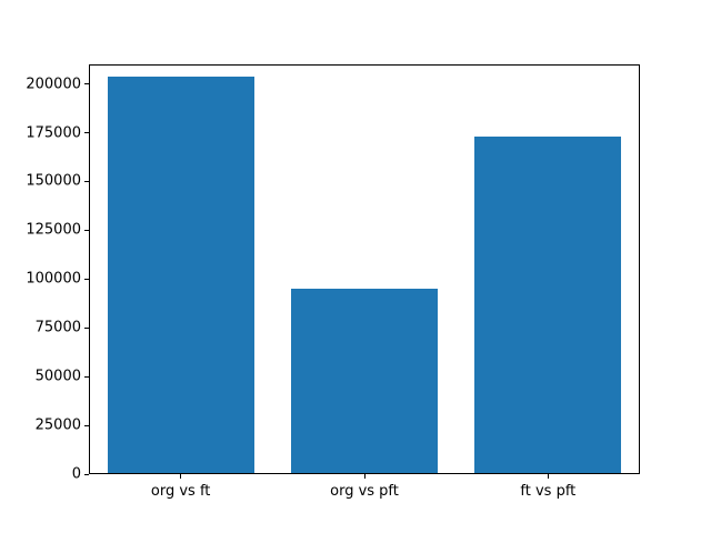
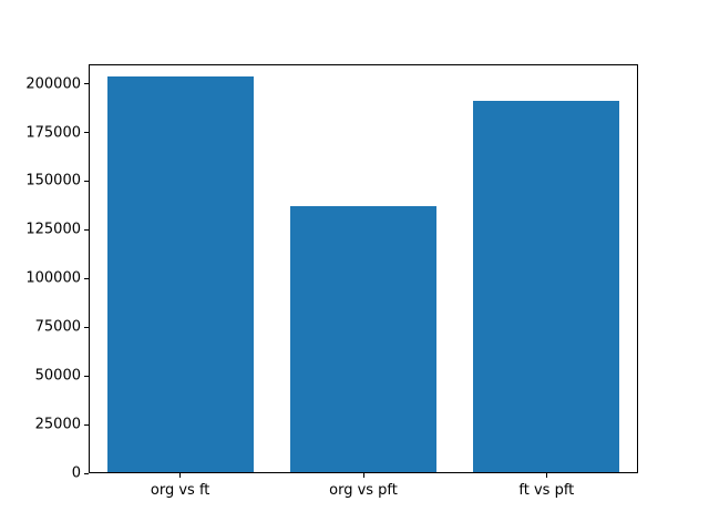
org vs pft: 95000 -> 137000
ft vs pft: 173000 -> 191000
